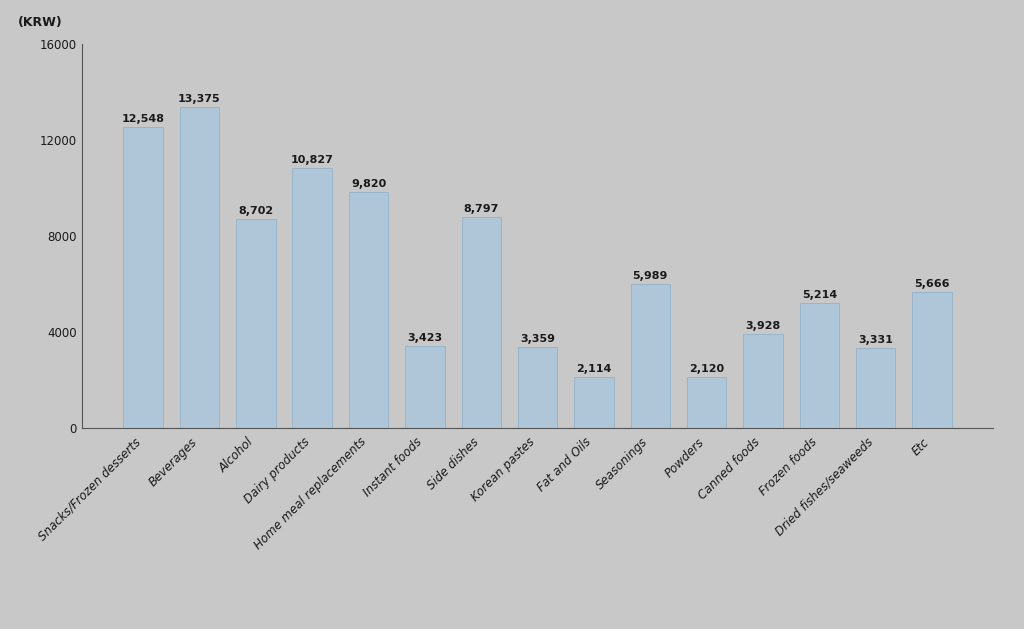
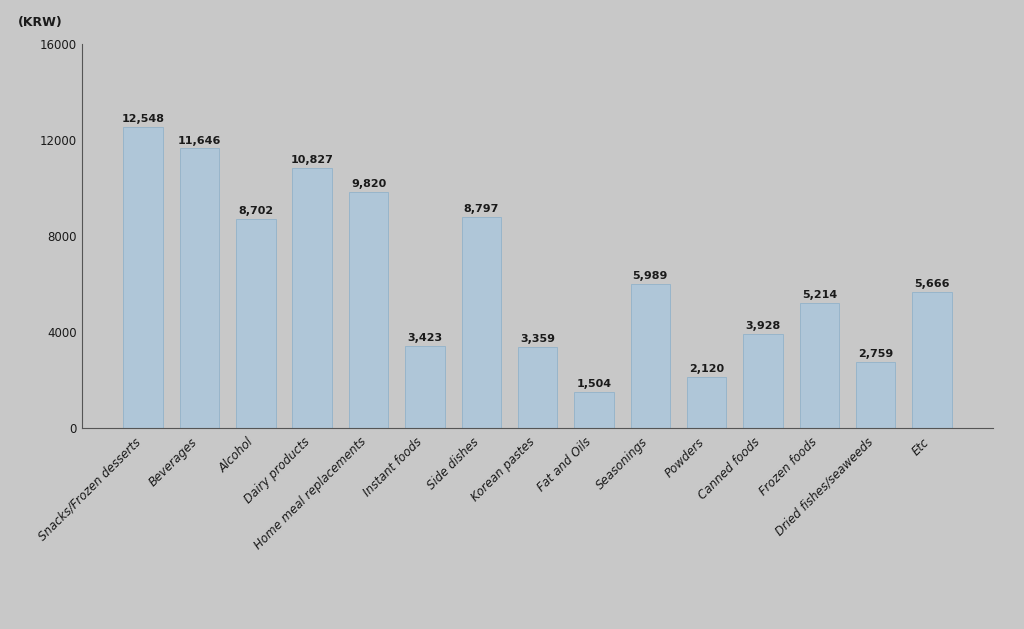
Beverages: 13,375 -> 11,646
Fat and Oils: 2,114 -> 1,504
Dried fishes/seaweeds: 3,331 -> 2,759
